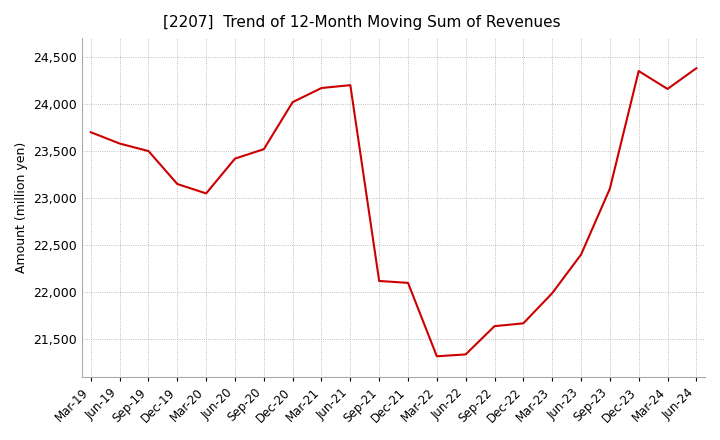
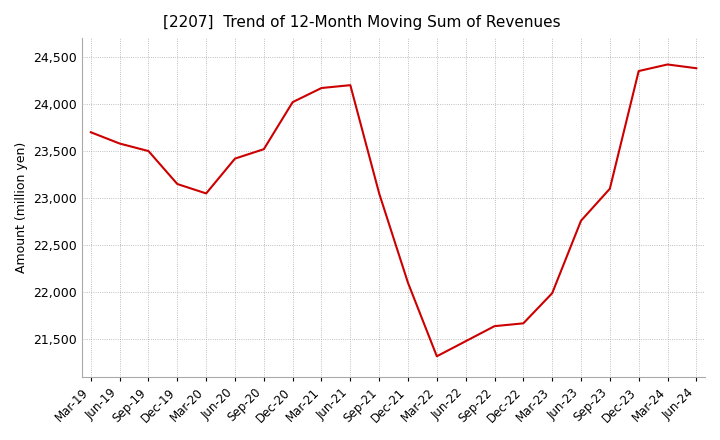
Sep-21: 22,120 -> 23,050
Jun-22: 21,340 -> 21,480
Jun-23: 22,400 -> 22,760
Mar-24: 24,160 -> 24,420
